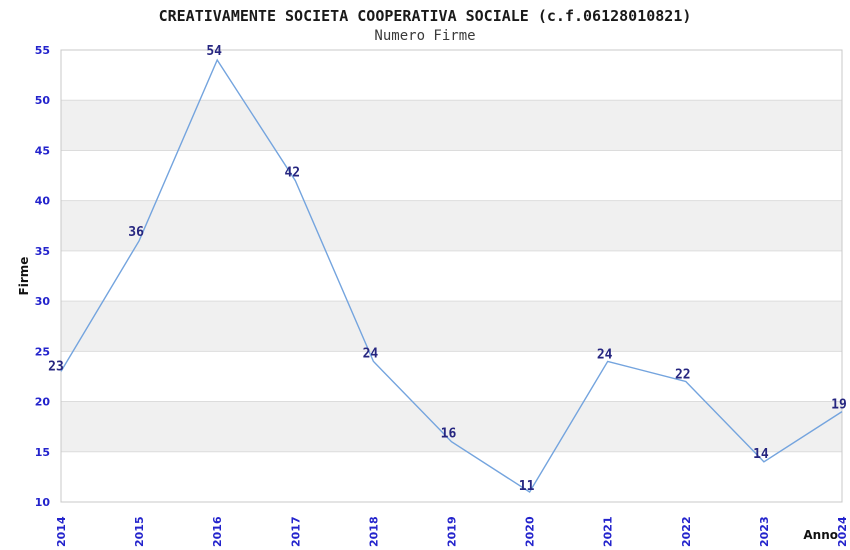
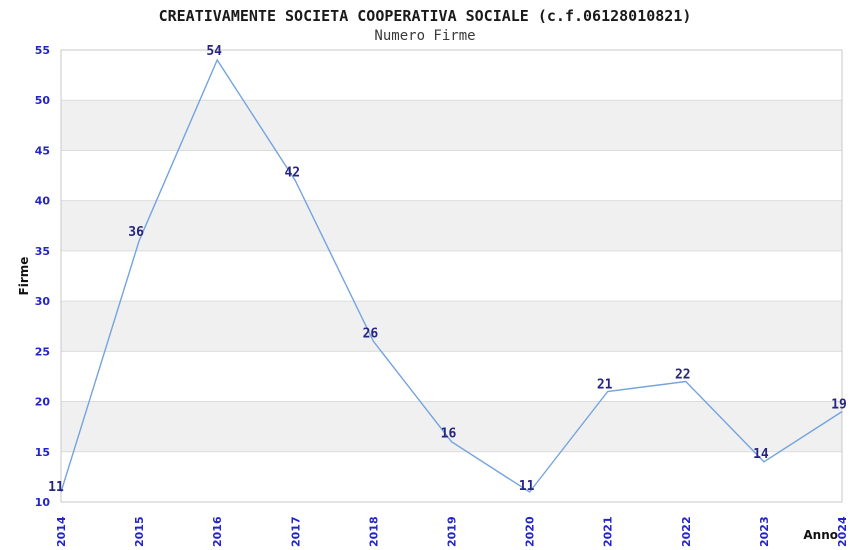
2014: 23 -> 11
2018: 24 -> 26
2021: 24 -> 21
